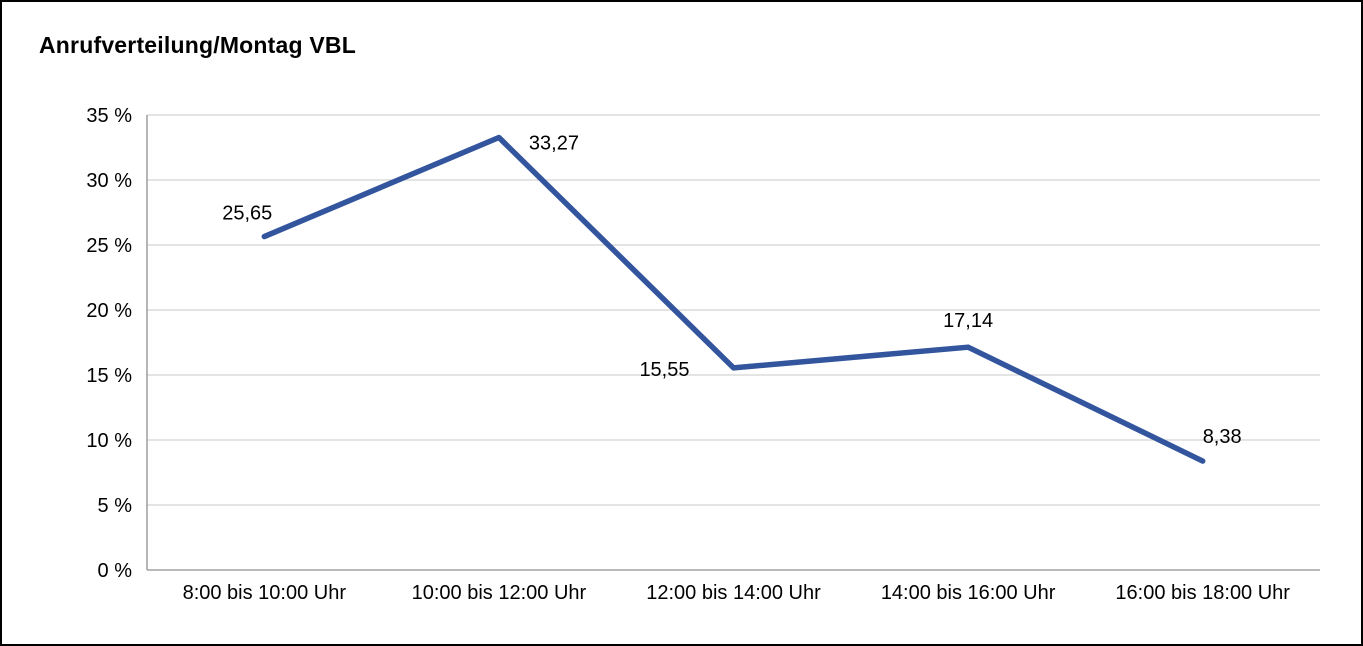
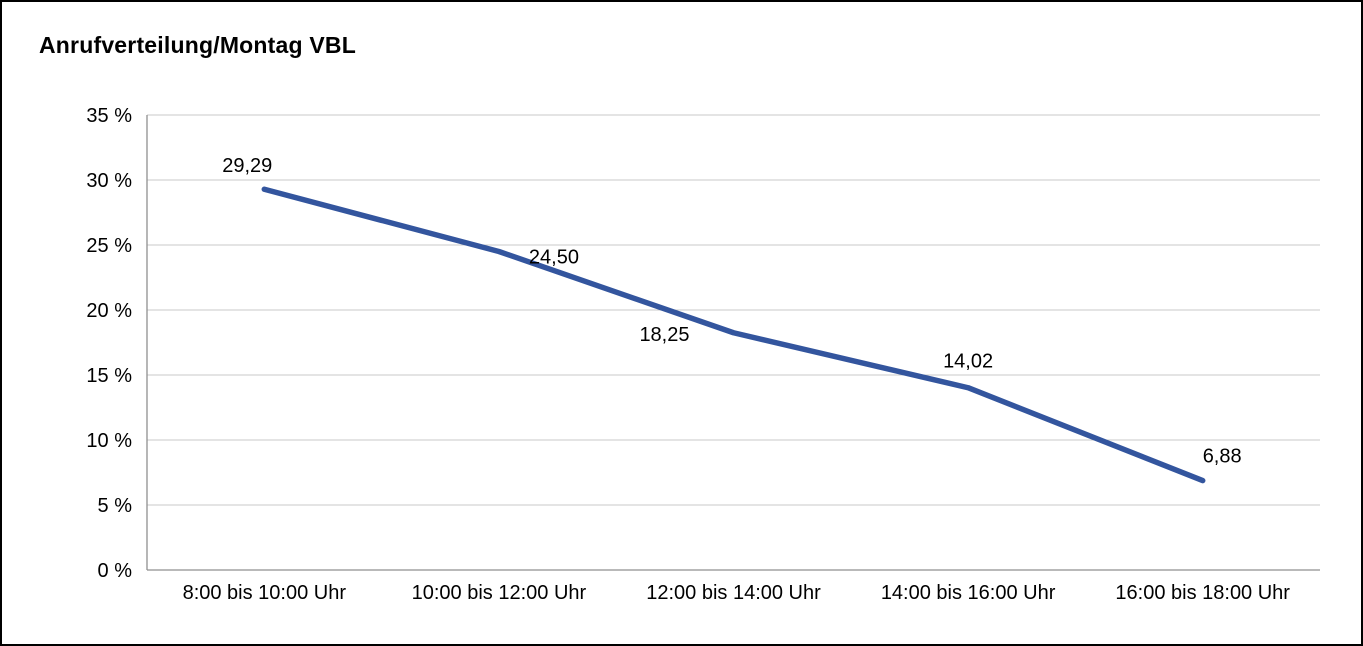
8:00 bis 10:00 Uhr: 25,65 -> 29,29
10:00 bis 12:00 Uhr: 33,27 -> 24,50
12:00 bis 14:00 Uhr: 15,55 -> 18,25
14:00 bis 16:00 Uhr: 17,14 -> 14,02
16:00 bis 18:00 Uhr: 8,38 -> 6,88
